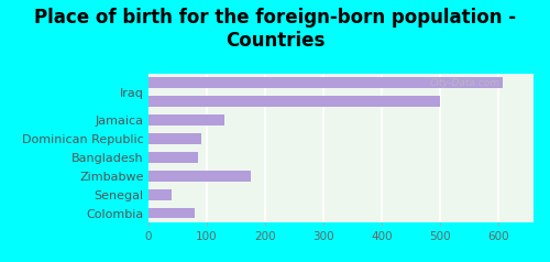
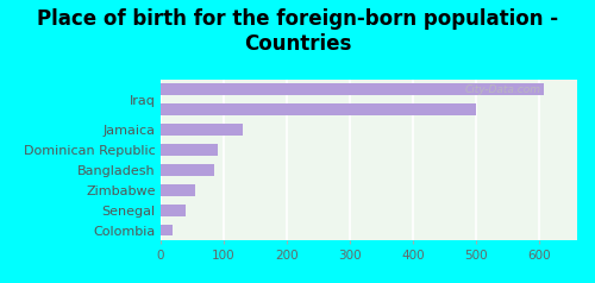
Zimbabwe: 176 -> 55
Colombia: 80 -> 18
